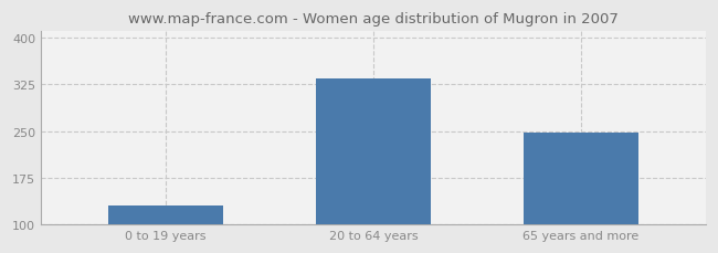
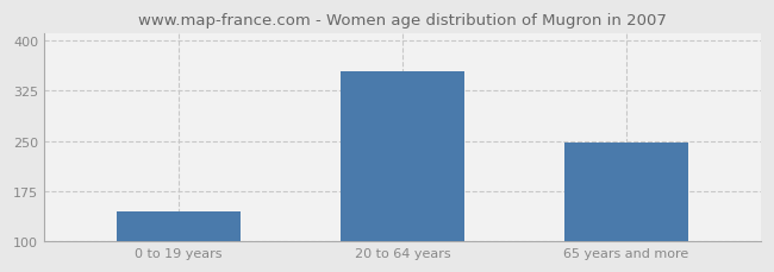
0 to 19 years: 130 -> 144
20 to 64 years: 335 -> 354
